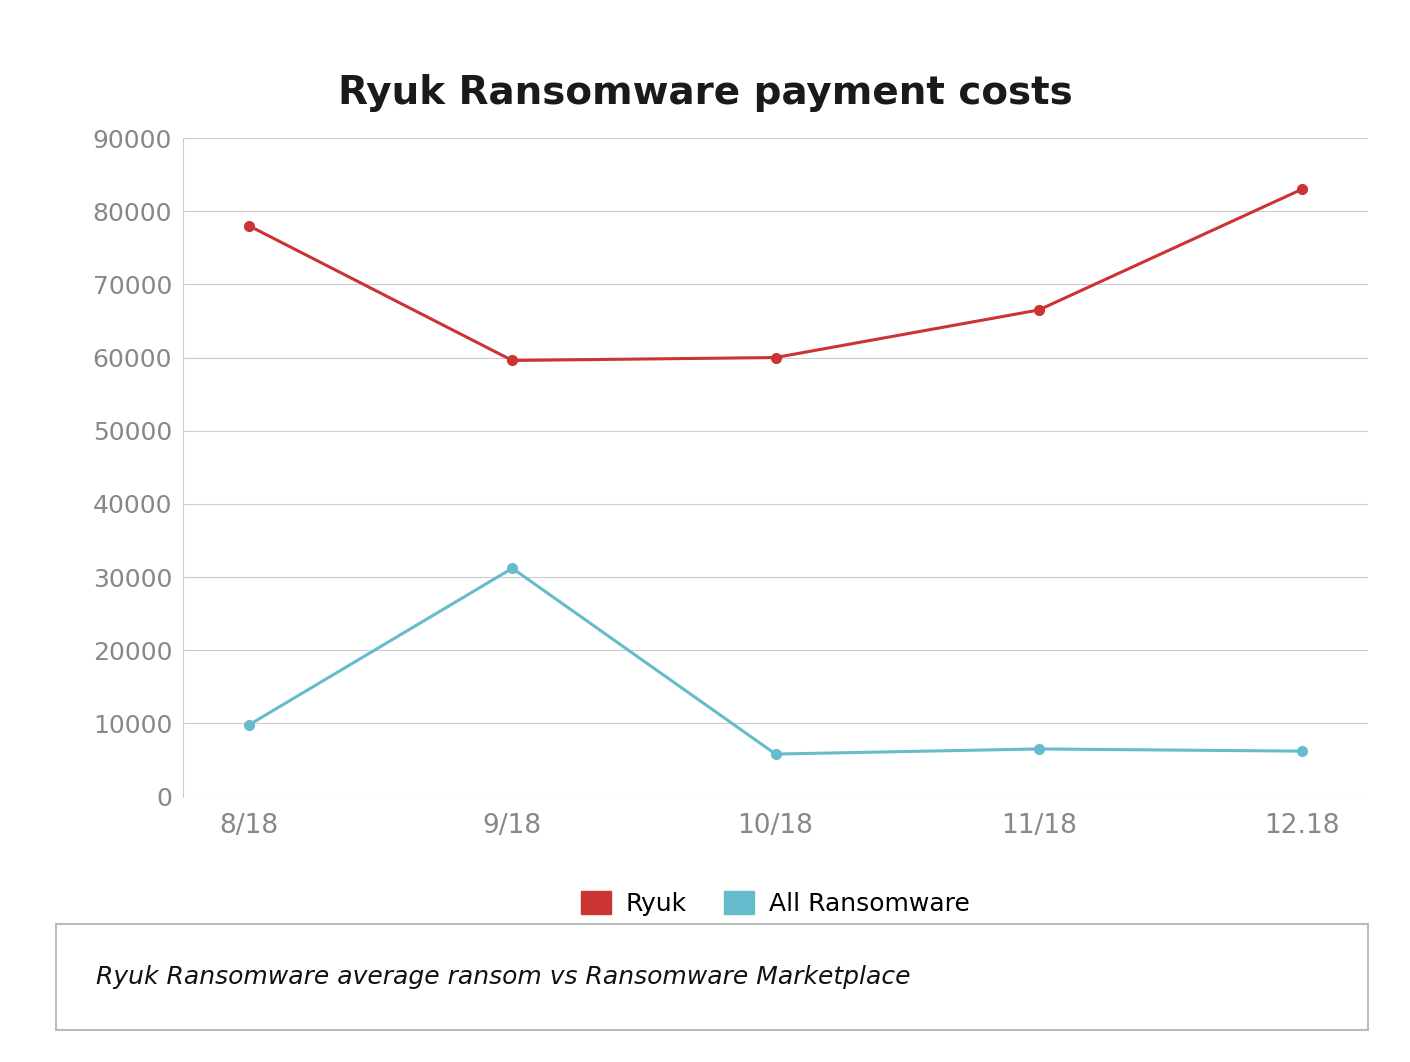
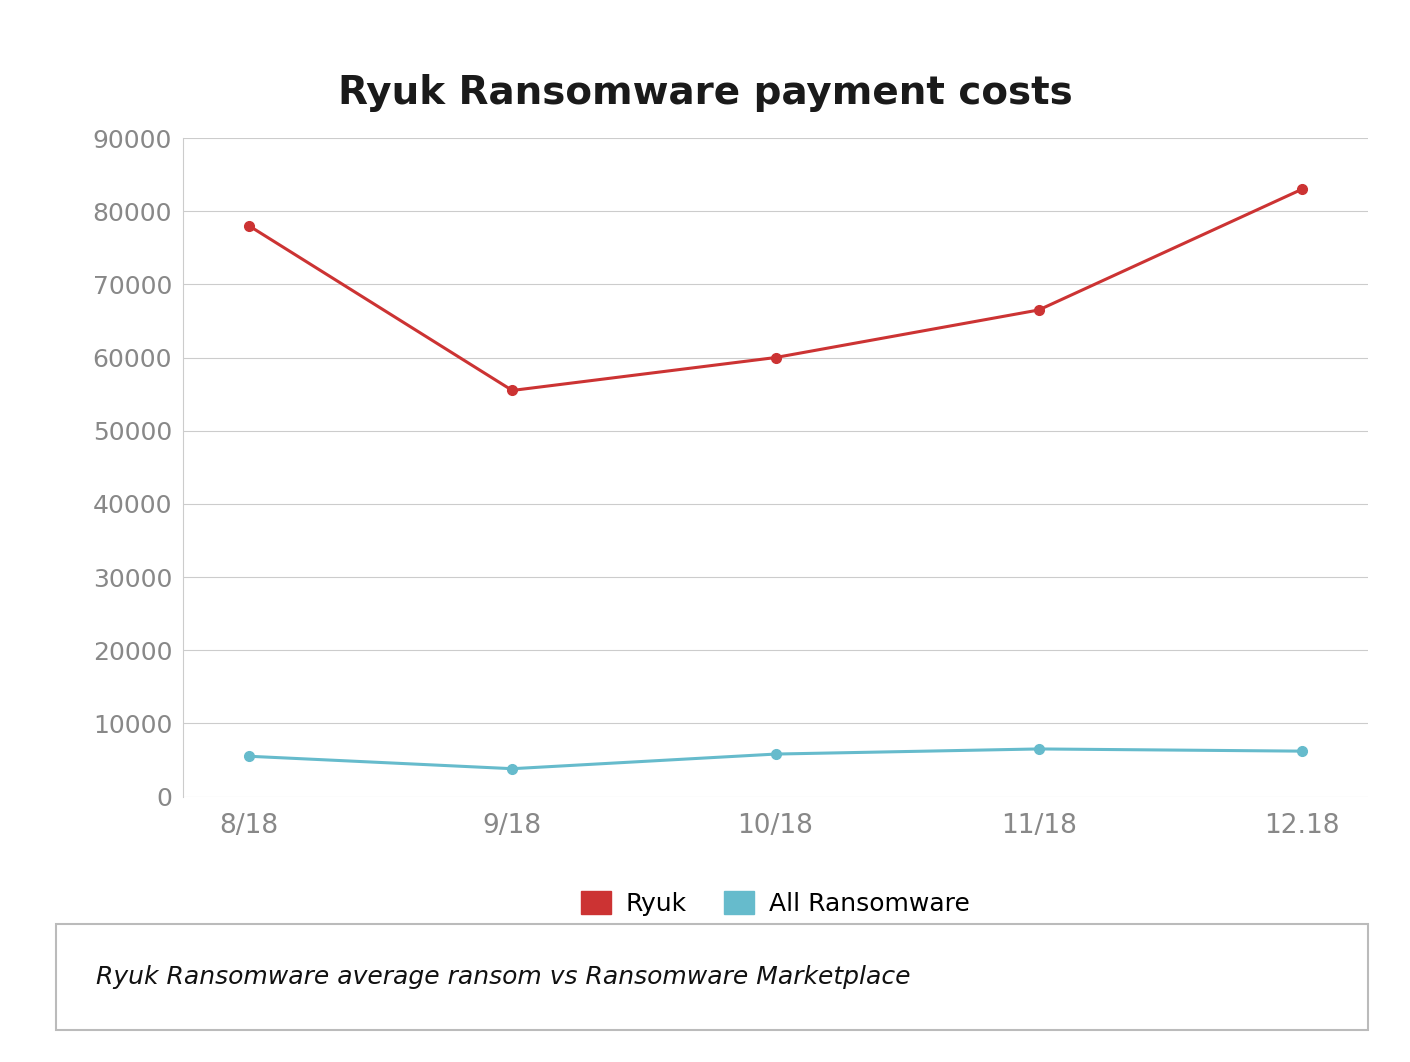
All Ransomware/8/18: 9800 -> 5500
Ryuk/9/18: 59600 -> 55500
All Ransomware/9/18: 31200 -> 3800
